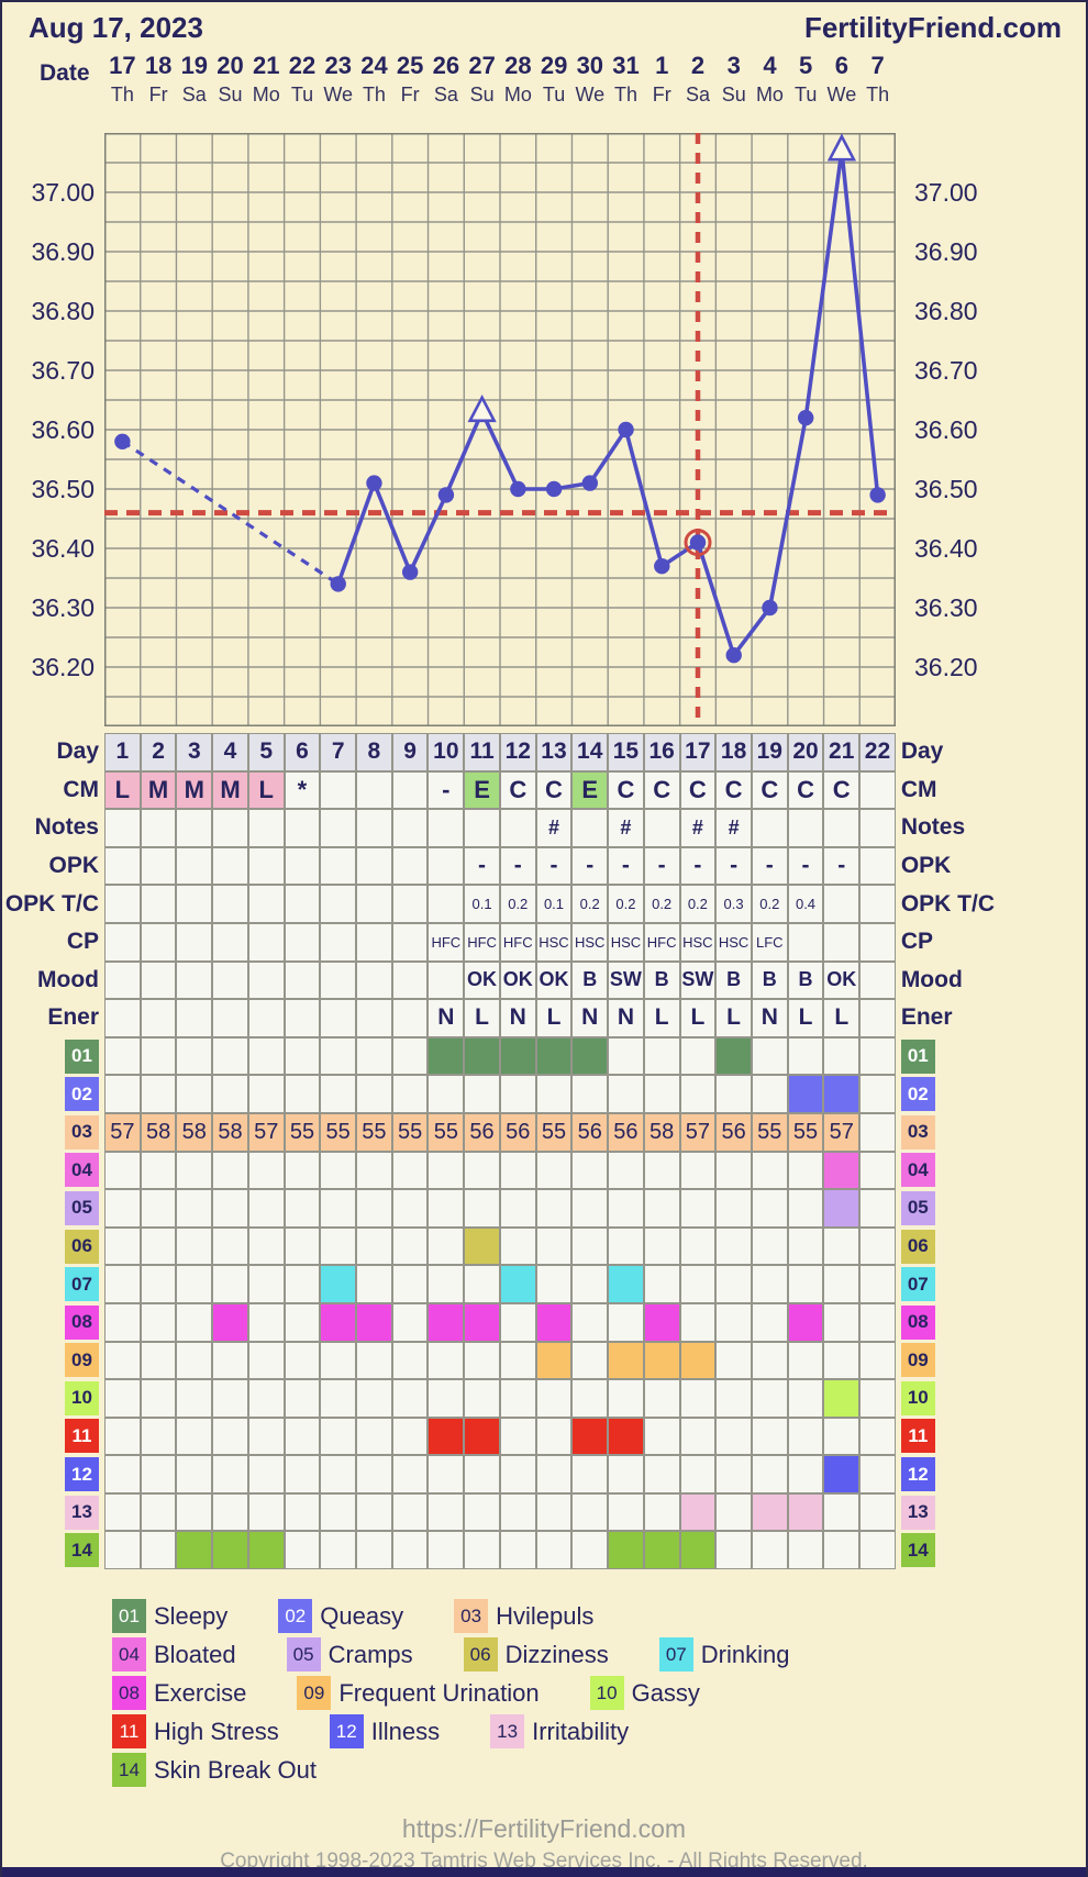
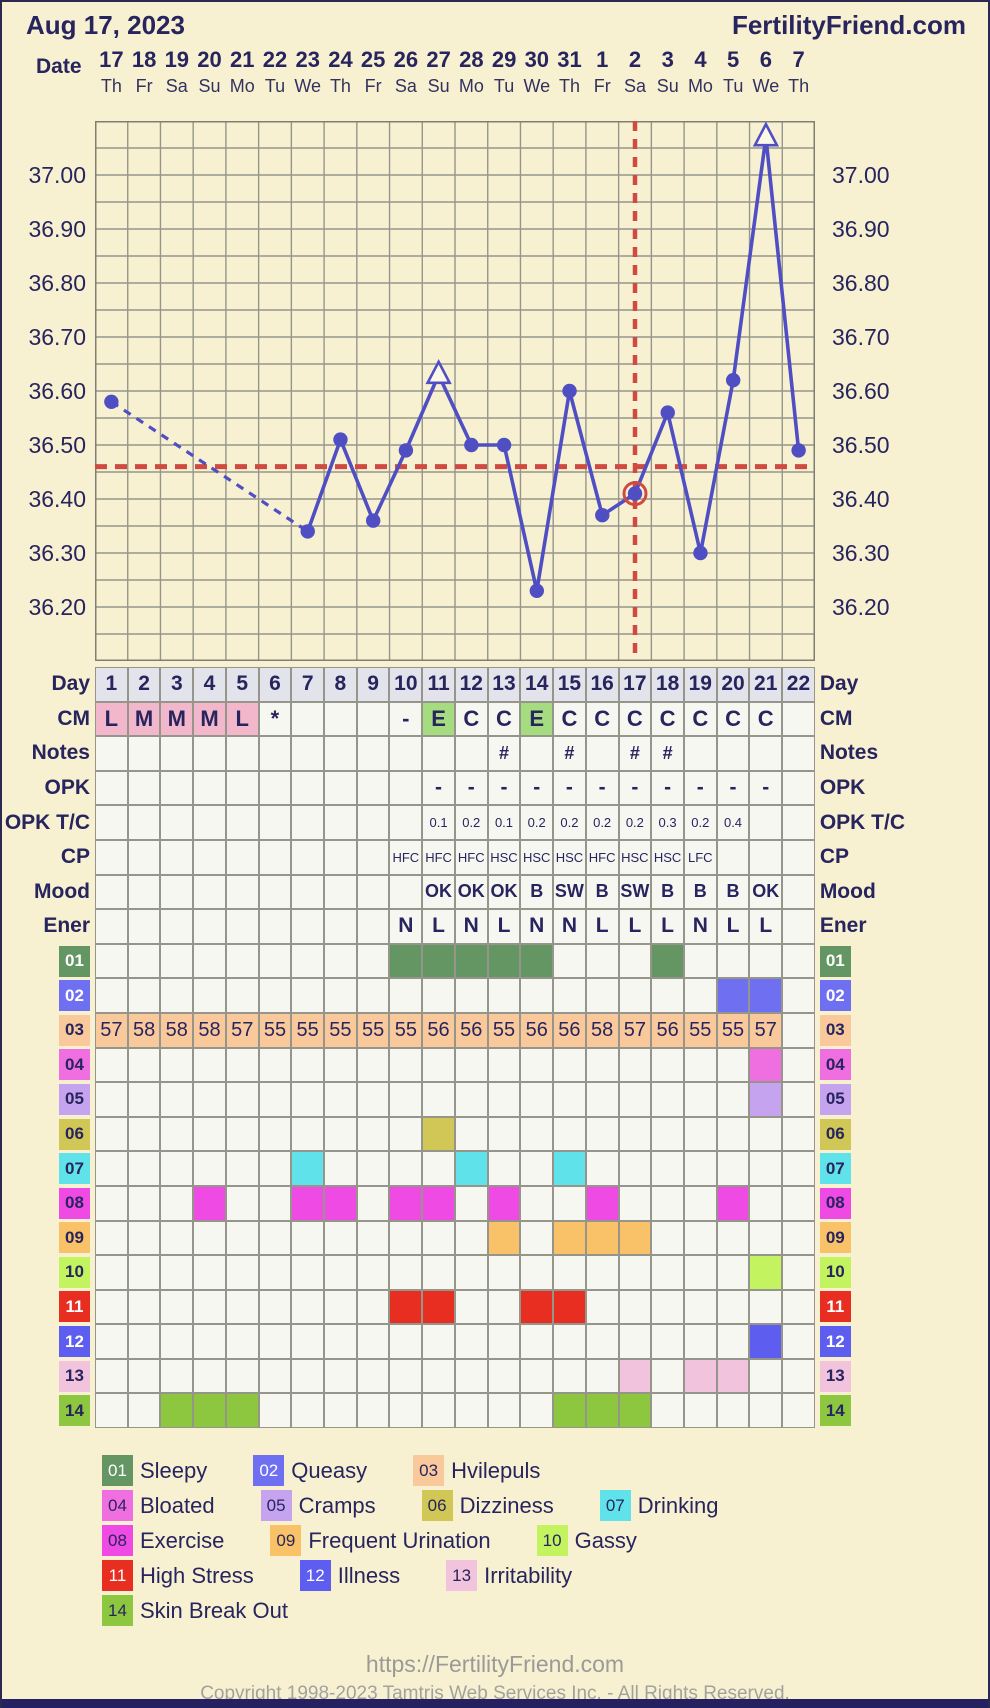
14: 36.51 -> 36.23
18: 36.22 -> 36.56
